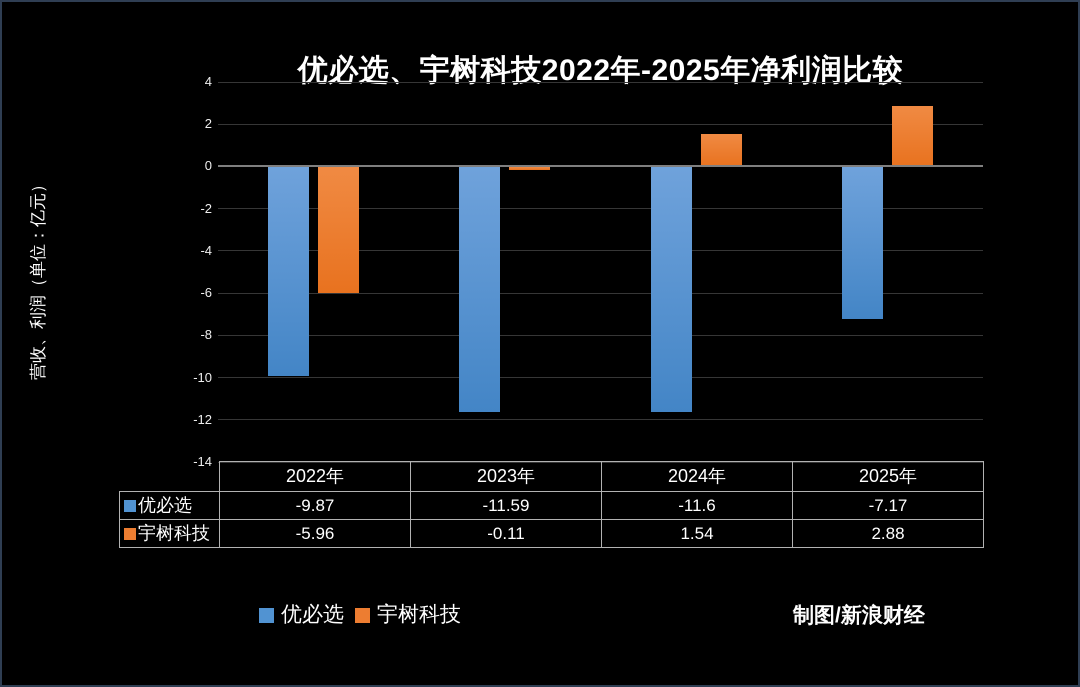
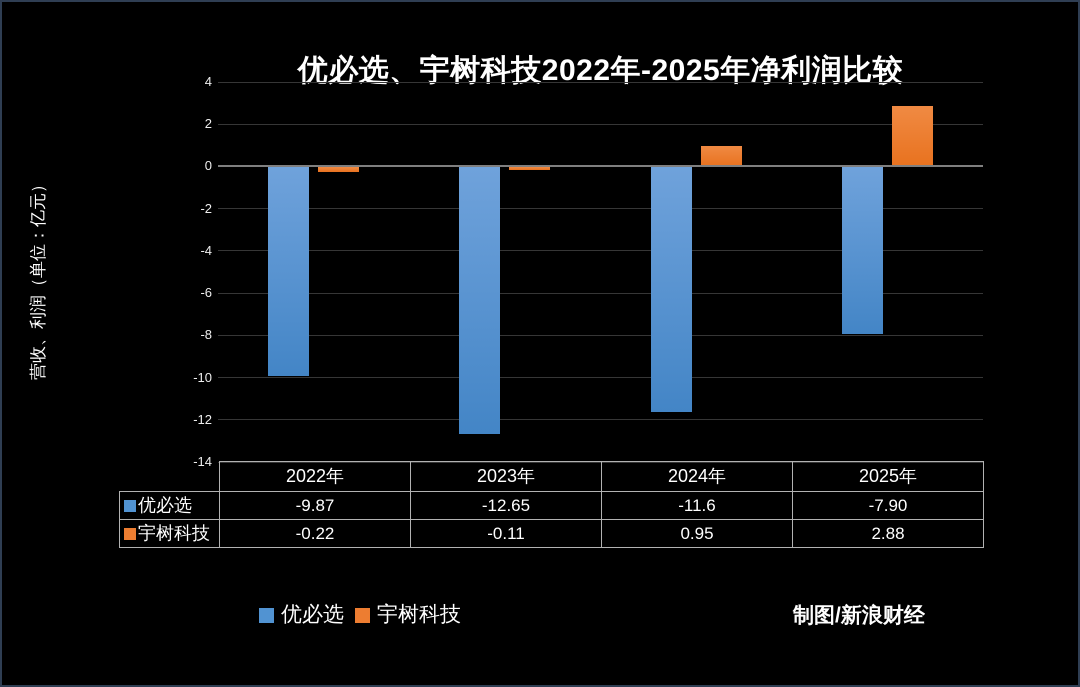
宇树科技/2022年: -5.96 -> -0.22
优必选/2023年: -11.59 -> -12.65
宇树科技/2024年: 1.54 -> 0.95
优必选/2025年: -7.17 -> -7.90
